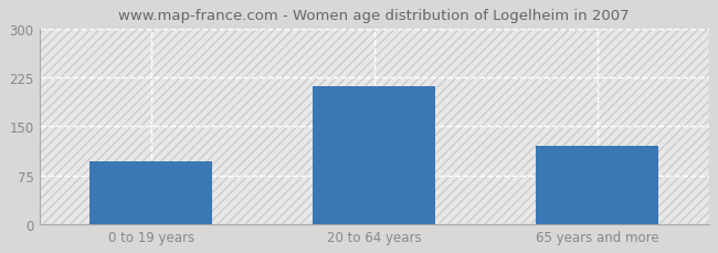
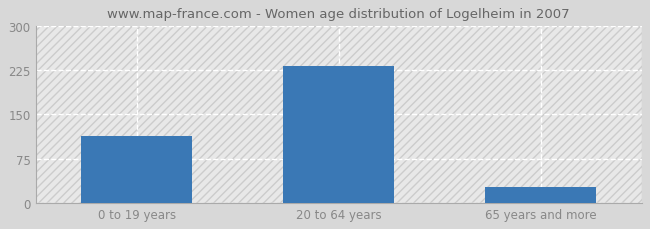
0 to 19 years: 96 -> 113
20 to 64 years: 212 -> 232
65 years and more: 120 -> 27
